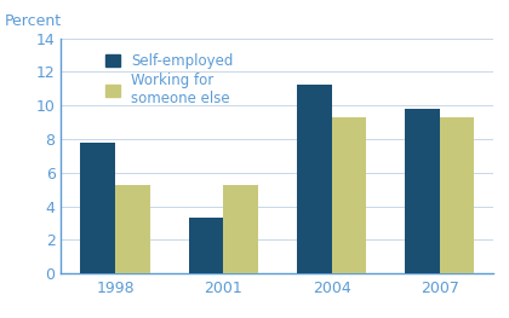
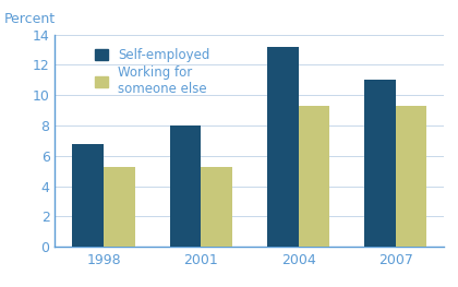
Self-employed/1998: 7.8 -> 6.8
Self-employed/2001: 3.3 -> 8.0
Self-employed/2004: 11.2 -> 13.2
Self-employed/2007: 9.8 -> 11.0
